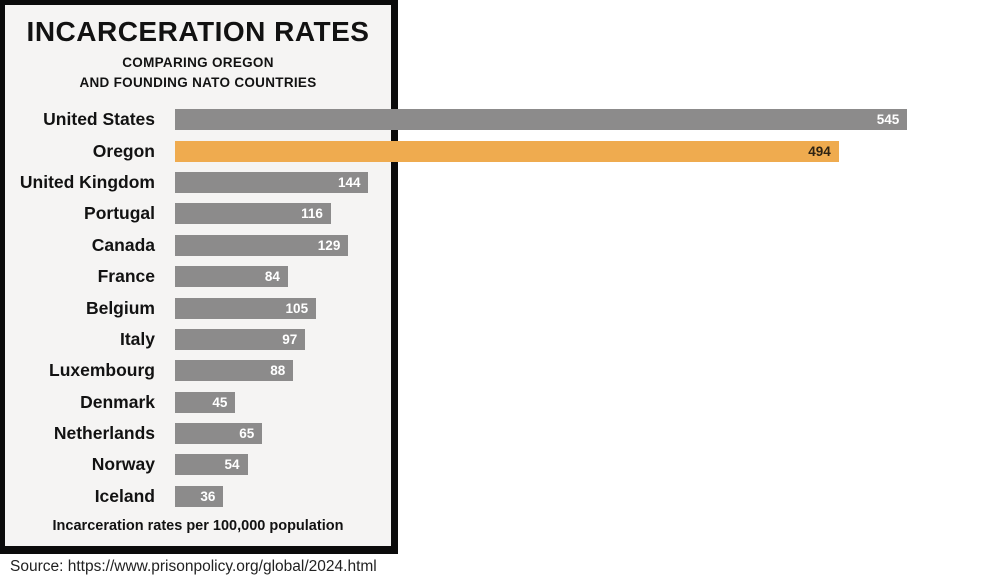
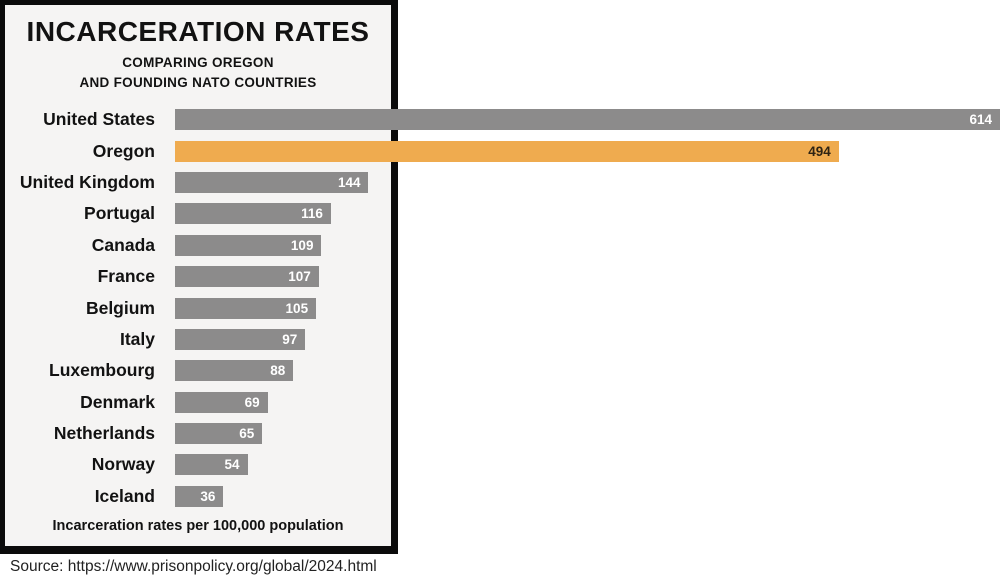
United States: 545 -> 614
Canada: 129 -> 109
France: 84 -> 107
Denmark: 45 -> 69
